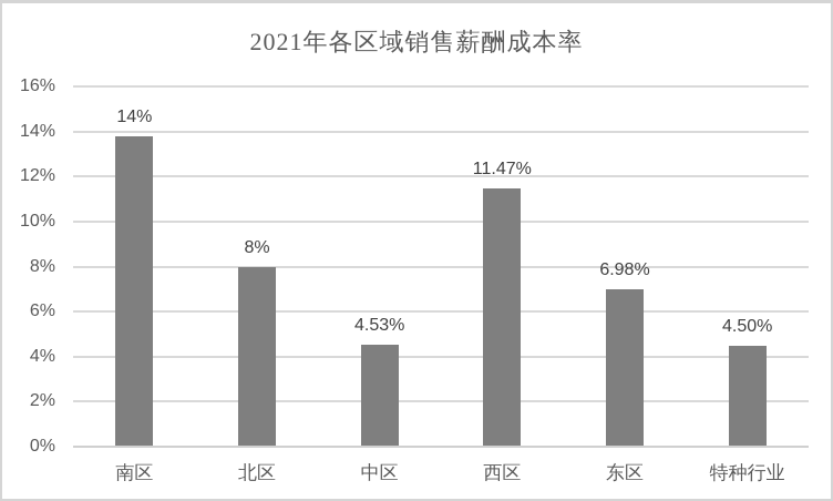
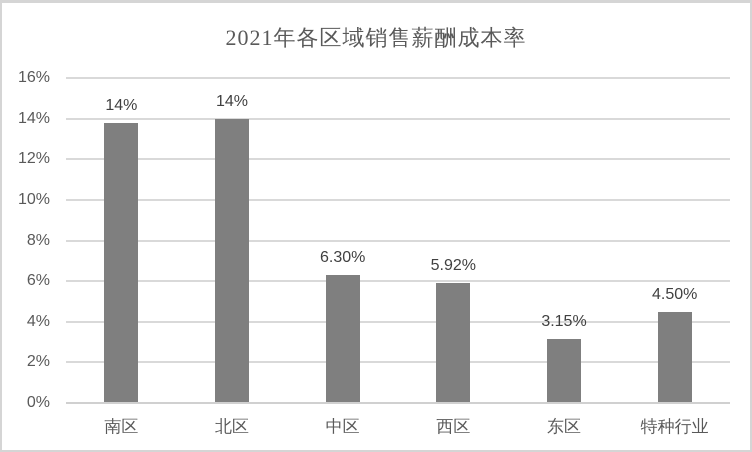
北区: 8% -> 14%
中区: 4.53% -> 6.30%
西区: 11.47% -> 5.92%
东区: 6.98% -> 3.15%
